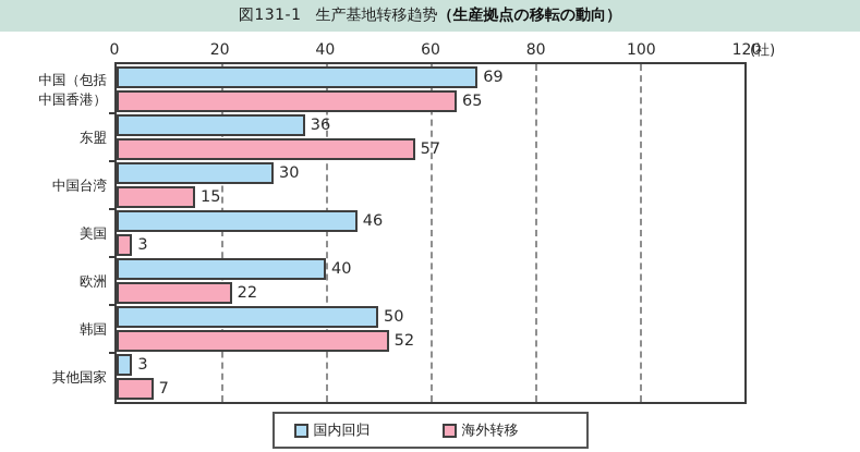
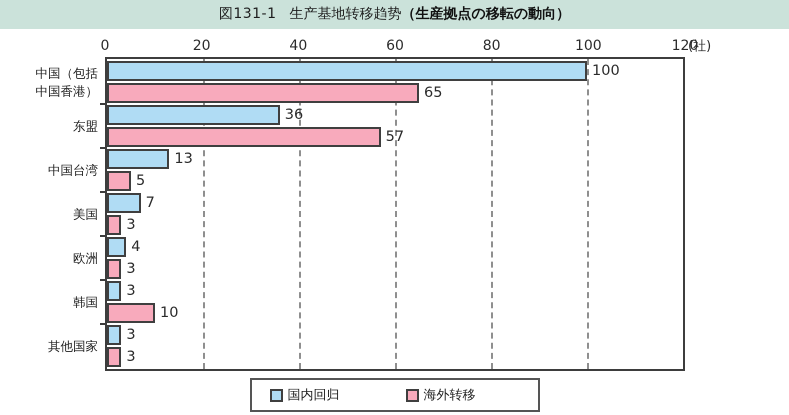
国内回归/中国（包括 中国香港）: 69 -> 100
国内回归/中国台湾: 30 -> 13
海外转移/中国台湾: 15 -> 5
国内回归/美国: 46 -> 7
国内回归/欧洲: 40 -> 4
海外转移/欧洲: 22 -> 3
国内回归/韩国: 50 -> 3
海外转移/韩国: 52 -> 10
海外转移/其他国家: 7 -> 3
